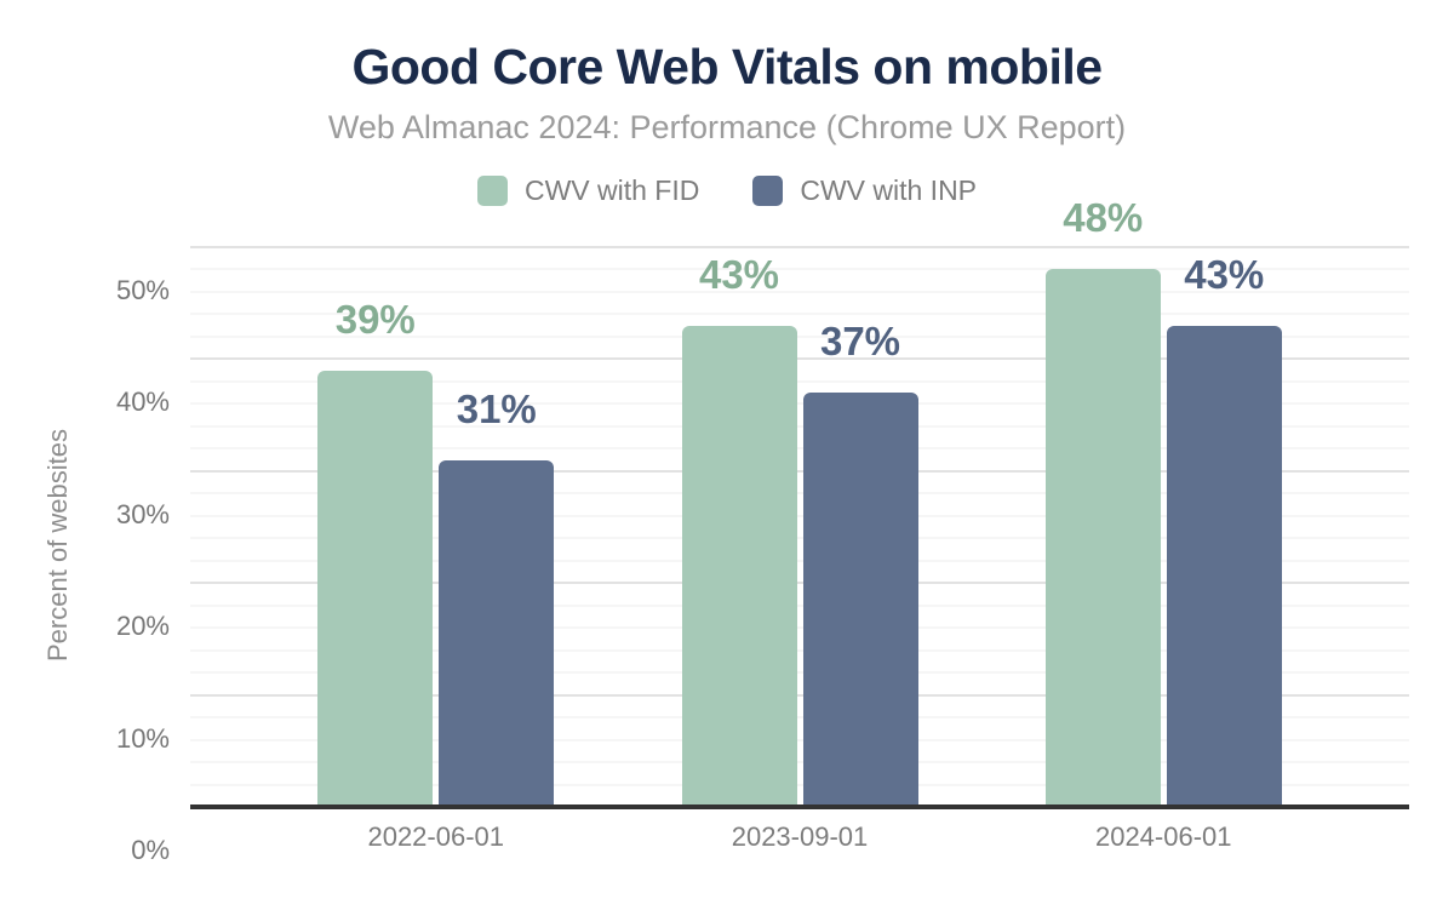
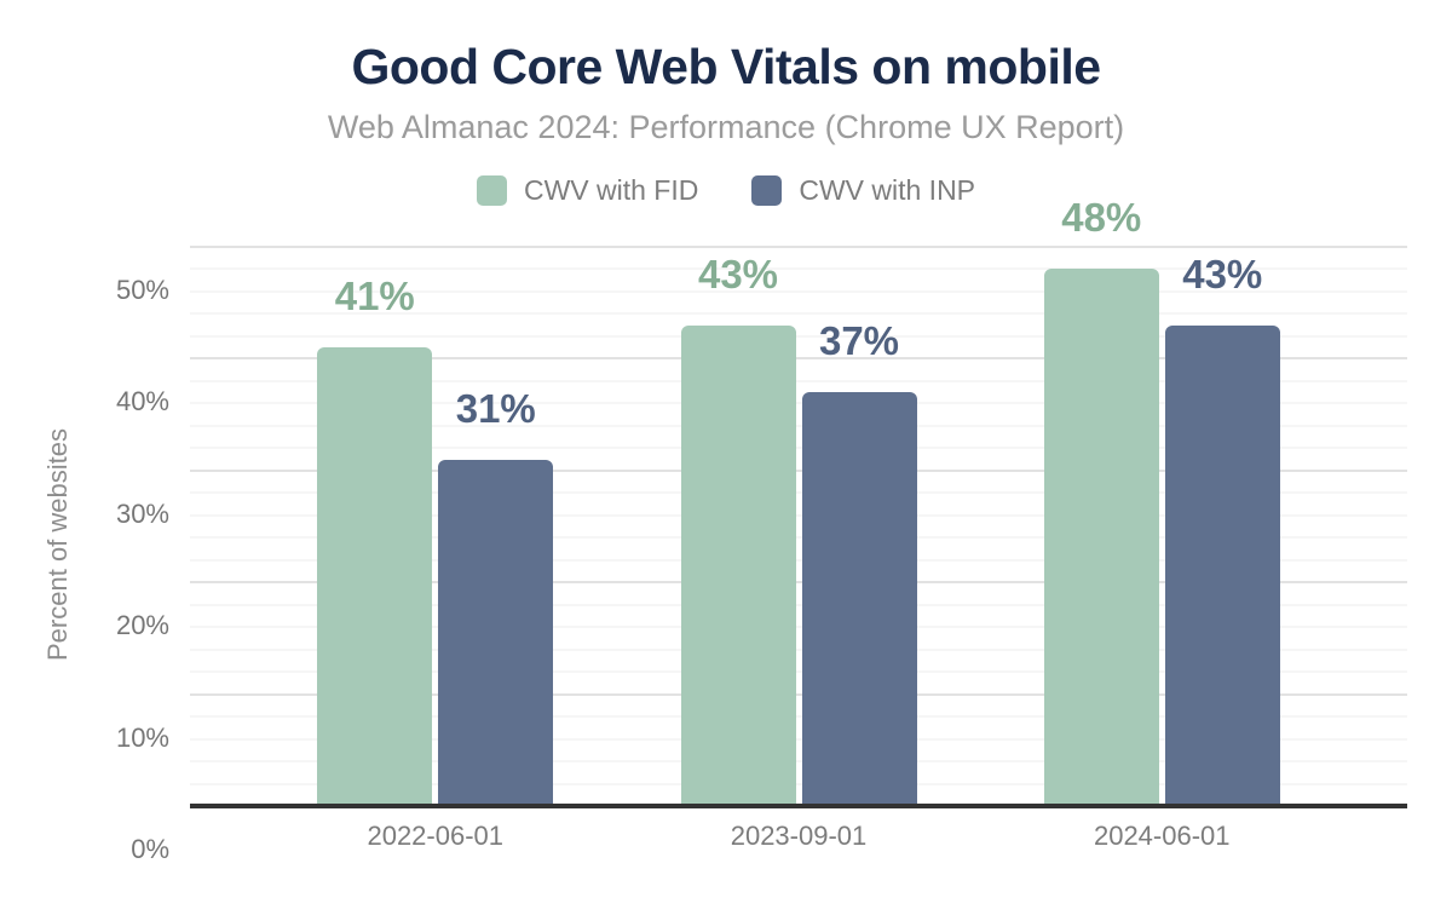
CWV with FID/2022-06-01: 39% -> 41%
